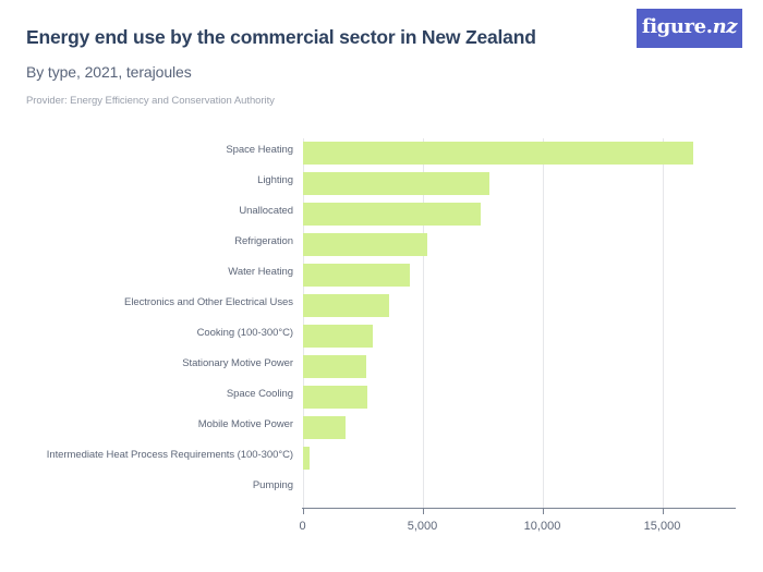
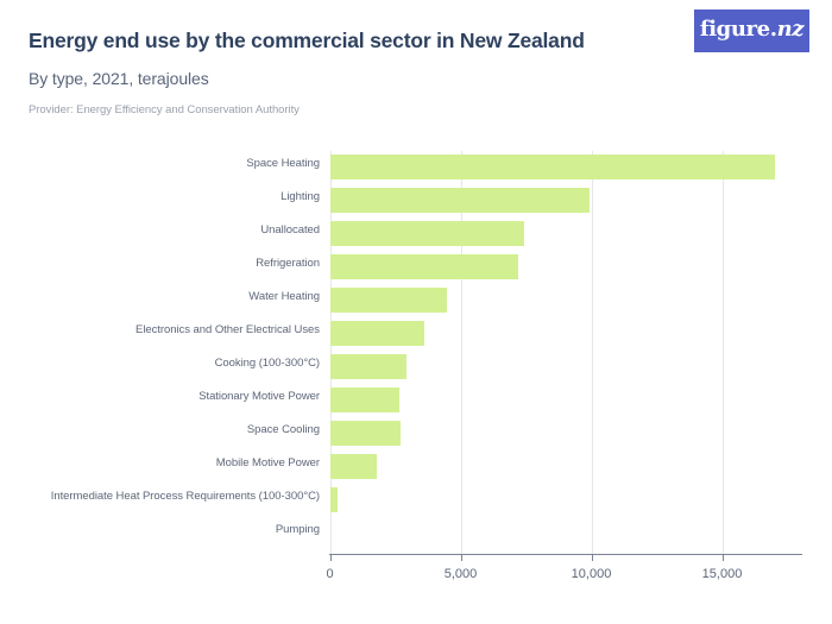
Space Heating: 16300 -> 17000
Lighting: 7800 -> 9900
Refrigeration: 5200 -> 7200
